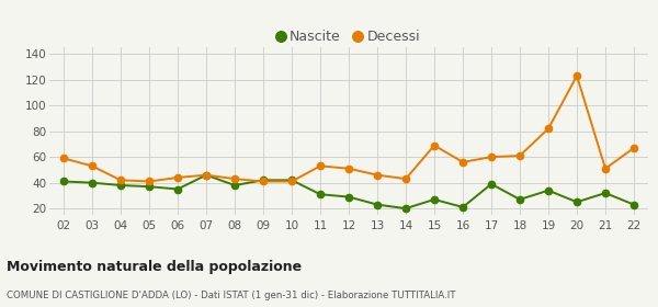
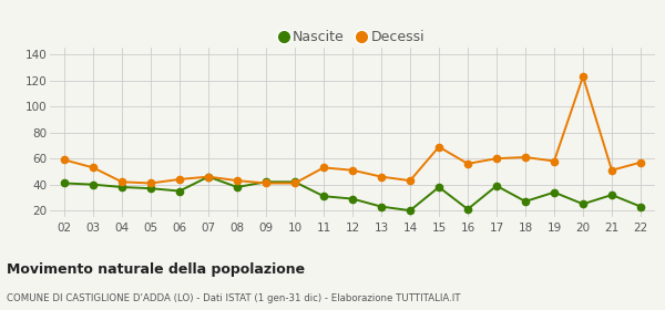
Nascite/15: 27 -> 38
Decessi/19: 82 -> 58
Decessi/22: 67 -> 57
